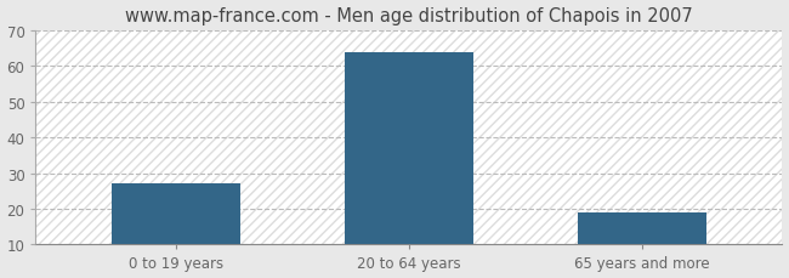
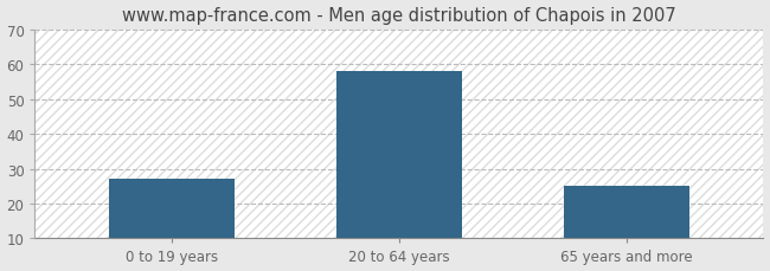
20 to 64 years: 64 -> 58
65 years and more: 19 -> 25
